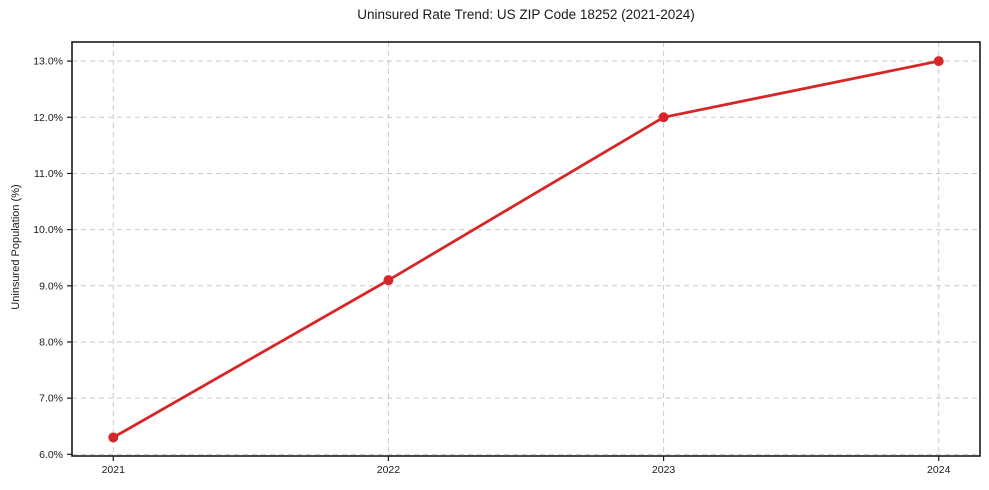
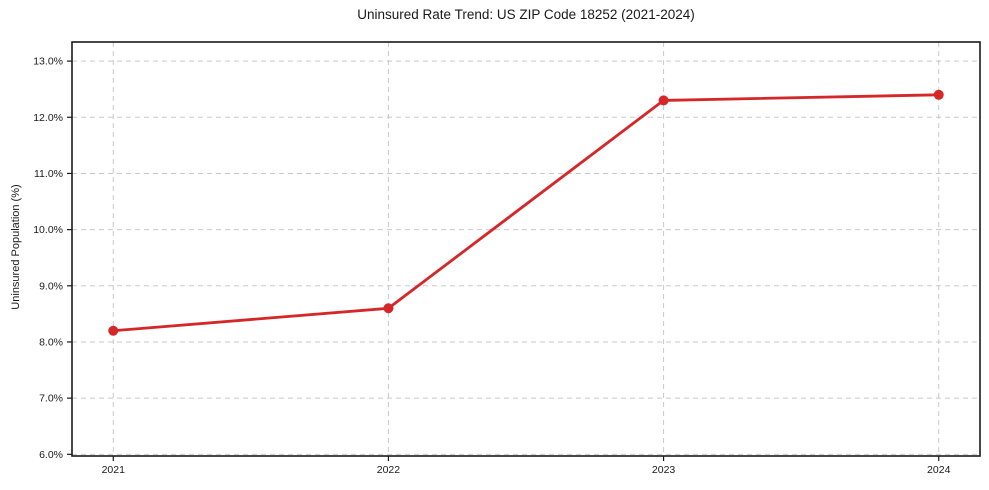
2021: 6.3% -> 8.2%
2022: 9.1% -> 8.6%
2023: 12.0% -> 12.3%
2024: 13.0% -> 12.4%
